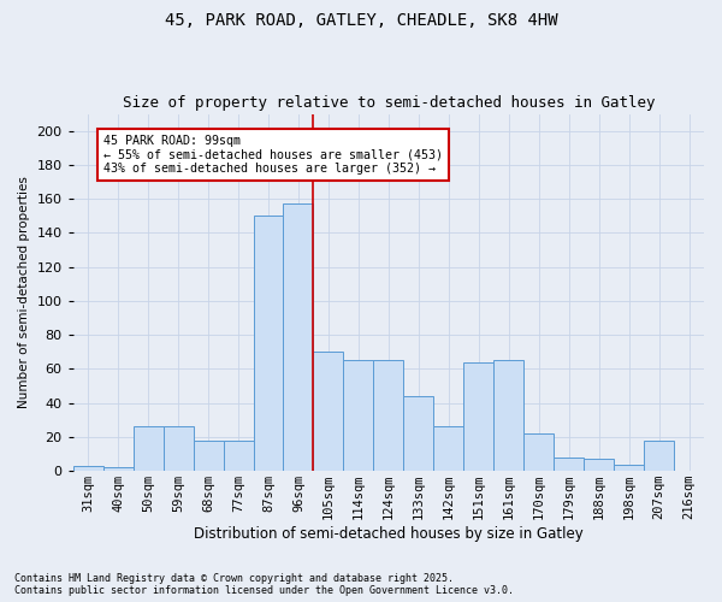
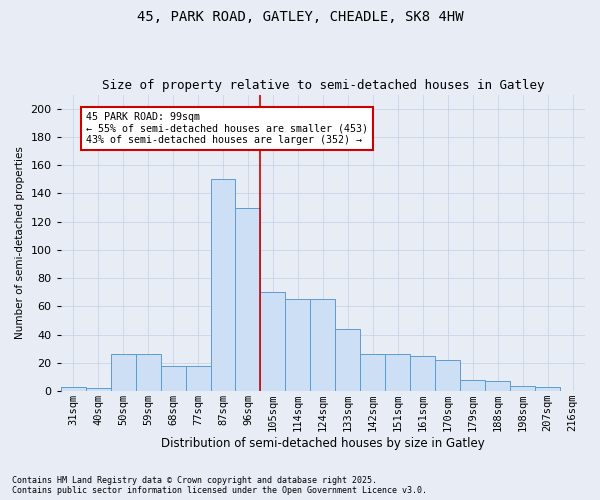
96sqm: 157 -> 130
151sqm: 64 -> 26
161sqm: 65 -> 25
207sqm: 18 -> 3
